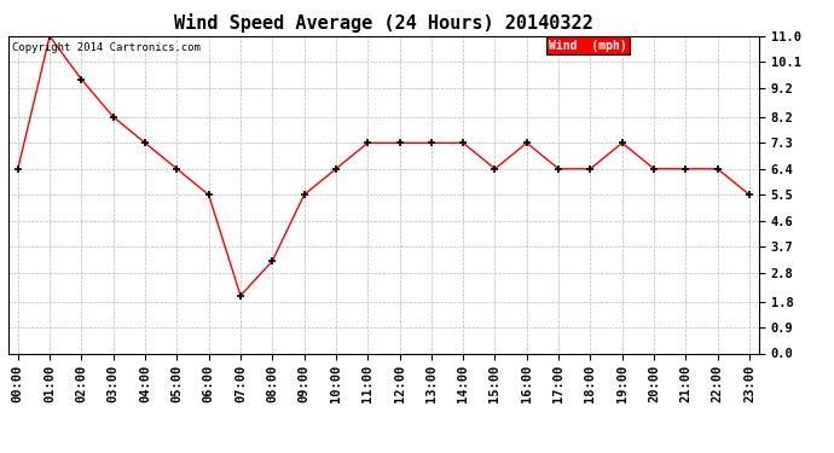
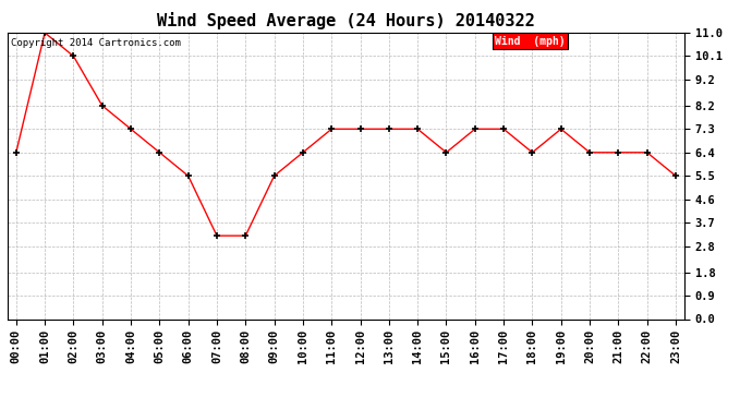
02:00: 9.5 -> 10.1
07:00: 2.0 -> 3.2
17:00: 6.4 -> 7.3
